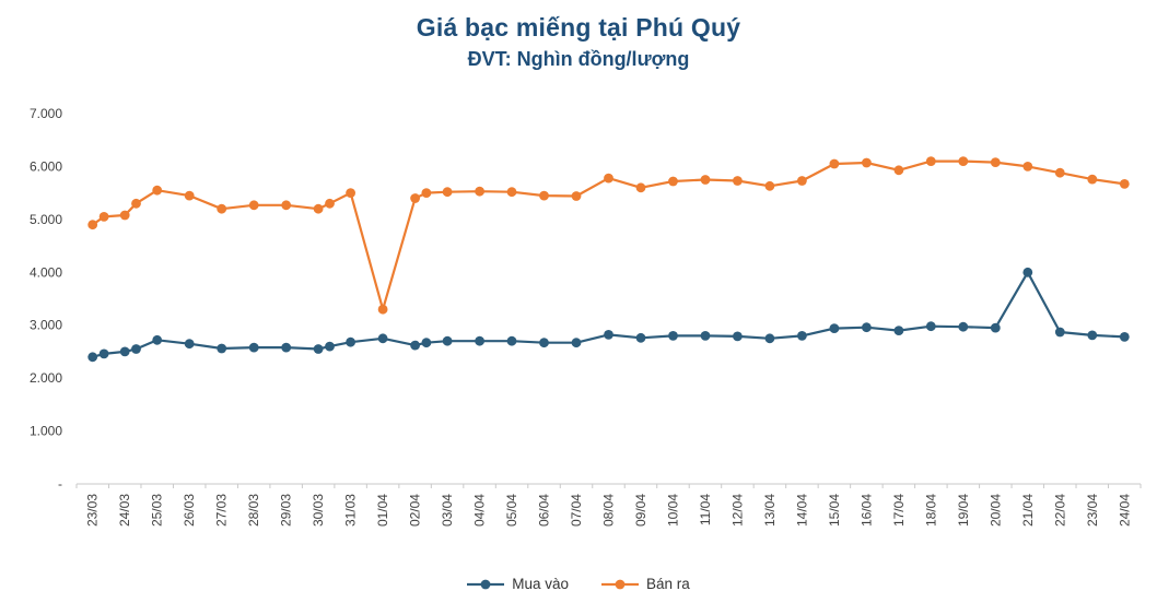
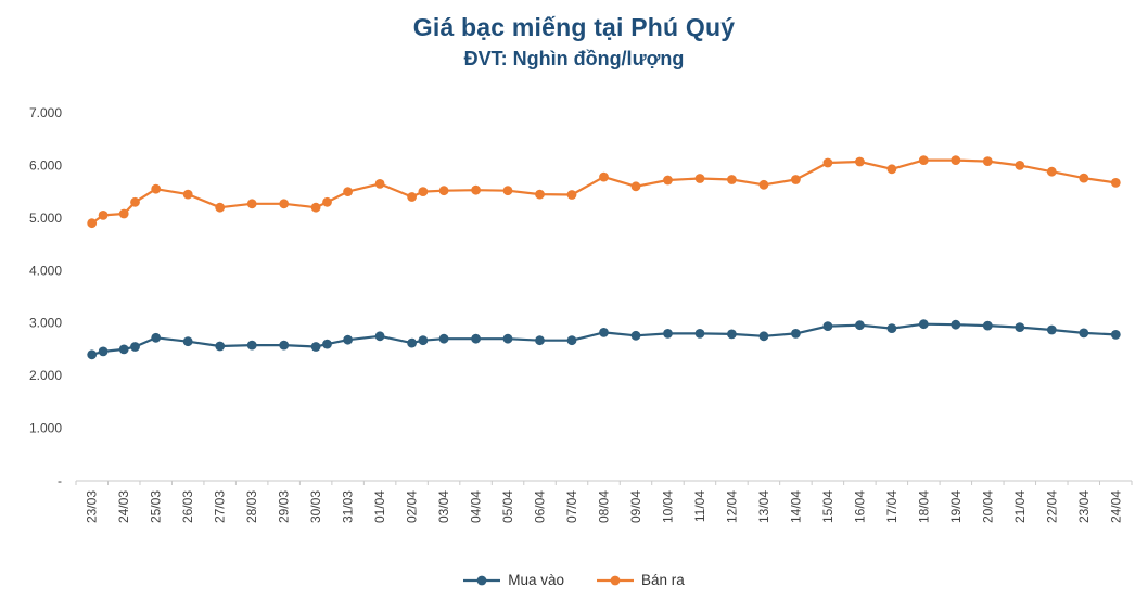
Bán ra/01/04: 3300 -> 5600
Mua vào/21/04: 4000 -> 2900
